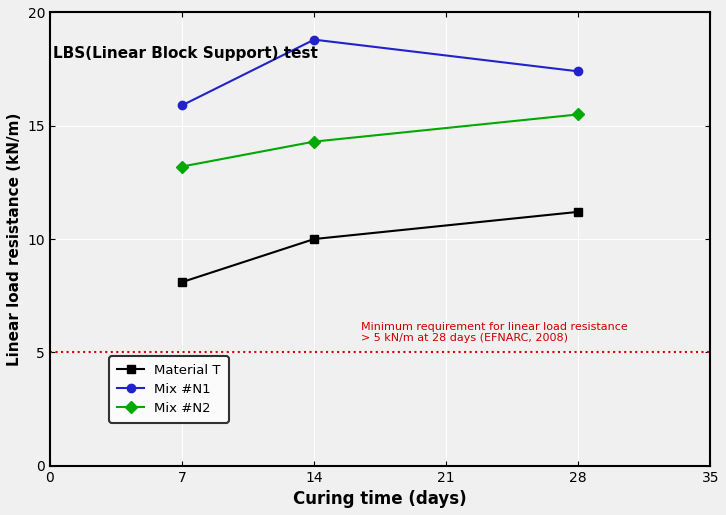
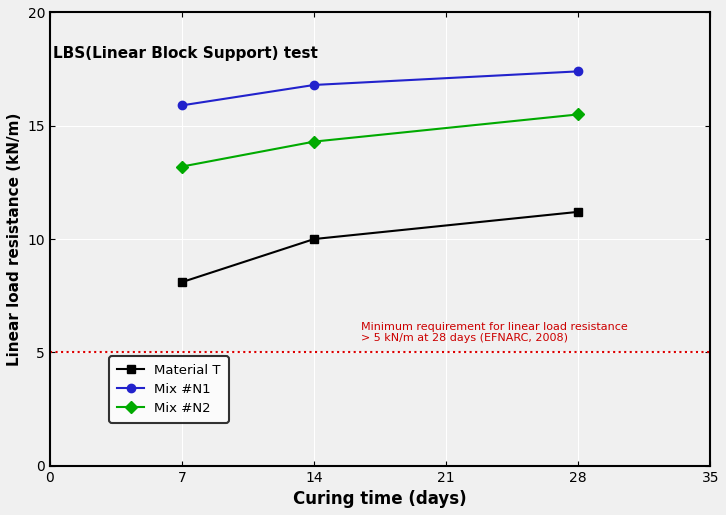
Mix #N1/14: 18.8 -> 16.8
